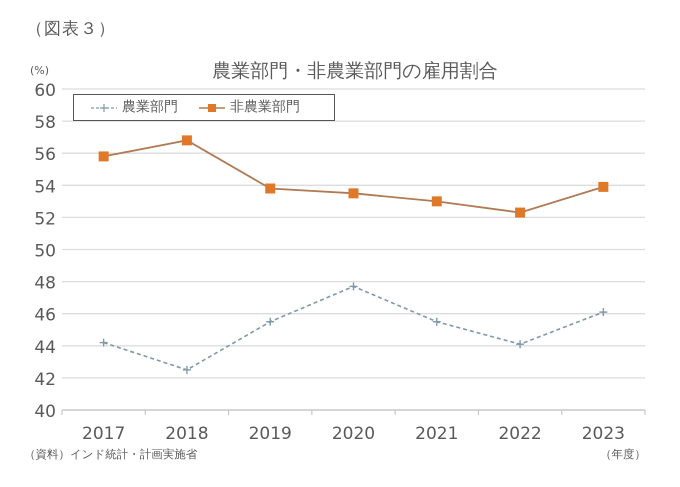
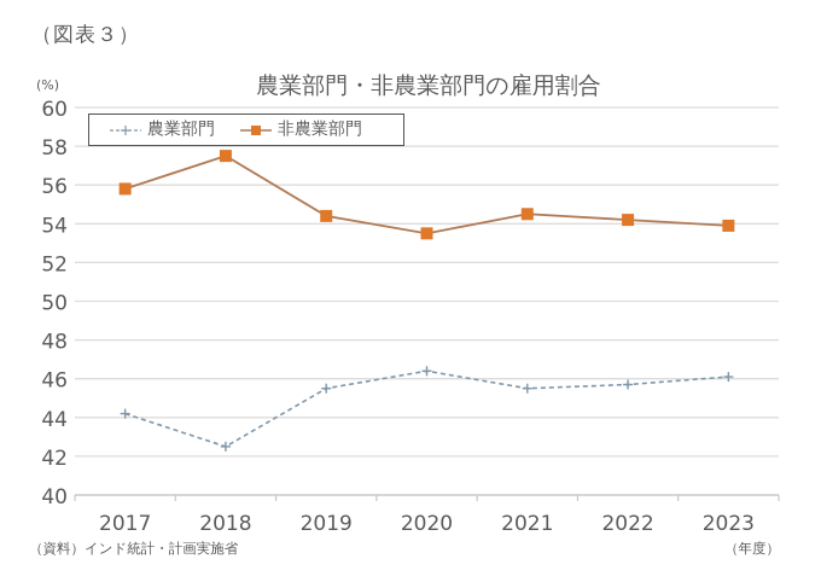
非農業部門/2018: 56.8 -> 57.5
非農業部門/2019: 53.8 -> 54.4
農業部門/2020: 47.7 -> 46.4
非農業部門/2021: 53.0 -> 54.5
農業部門/2022: 44.1 -> 45.7
非農業部門/2022: 52.3 -> 54.2
